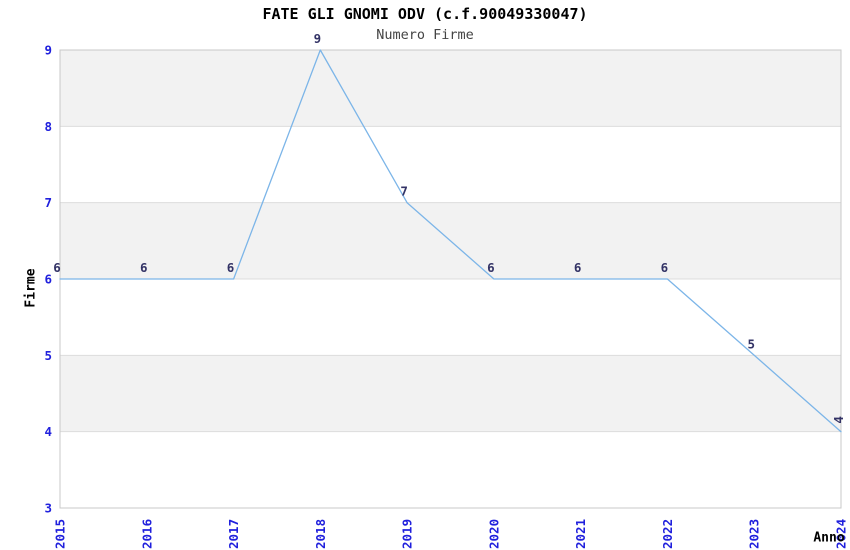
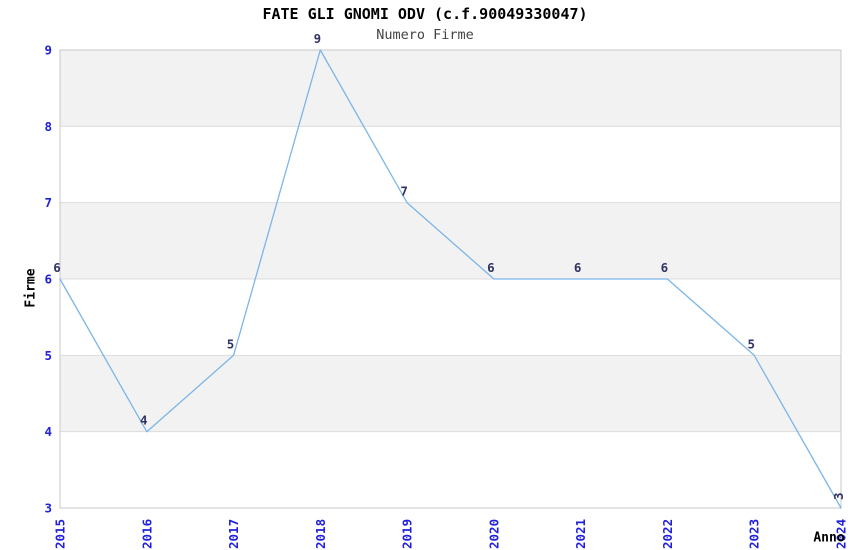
2016: 6 -> 4
2017: 6 -> 5
2024: 4 -> 3
